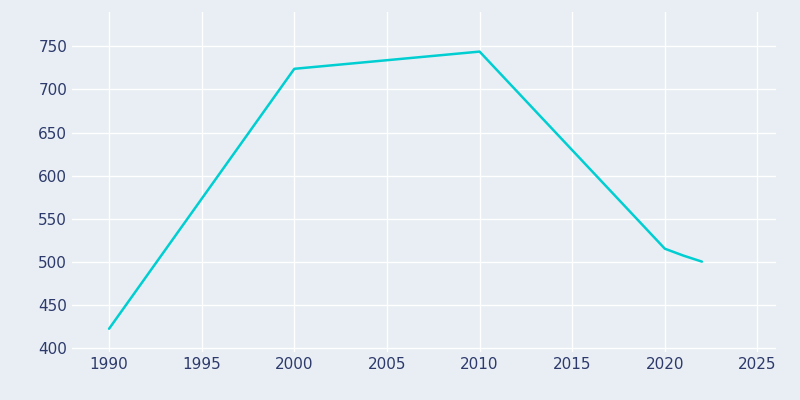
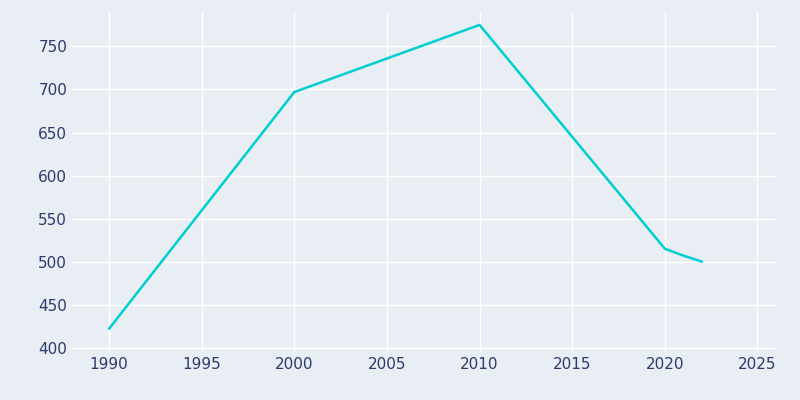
2000: 724 -> 697
2010: 744 -> 775
